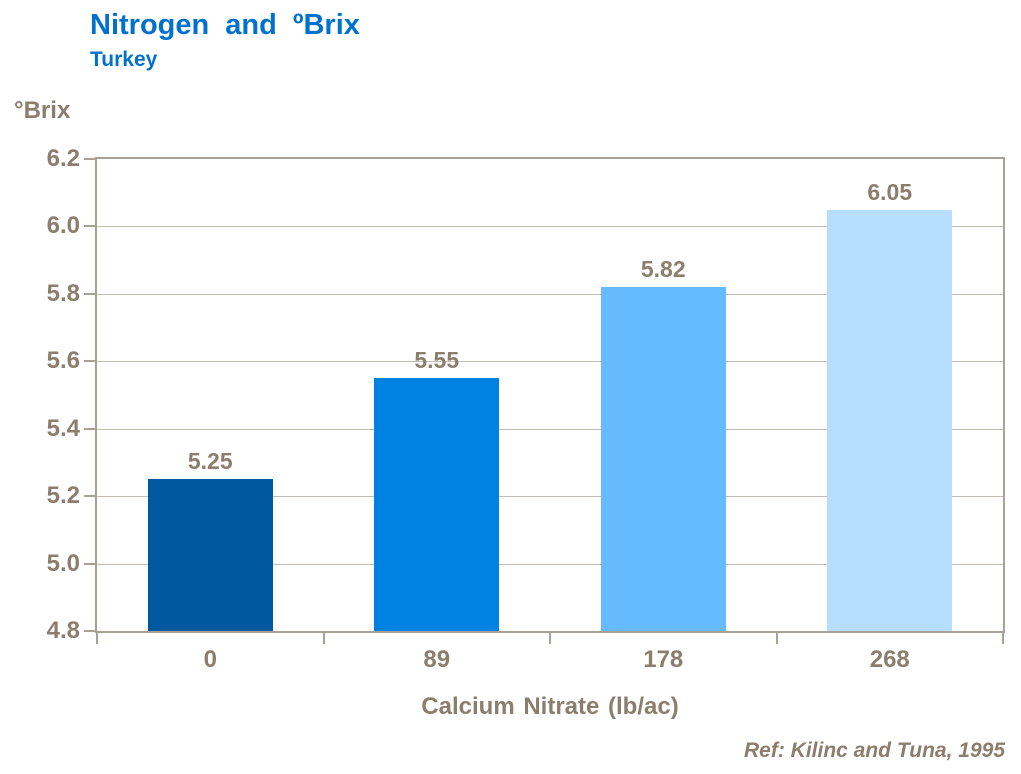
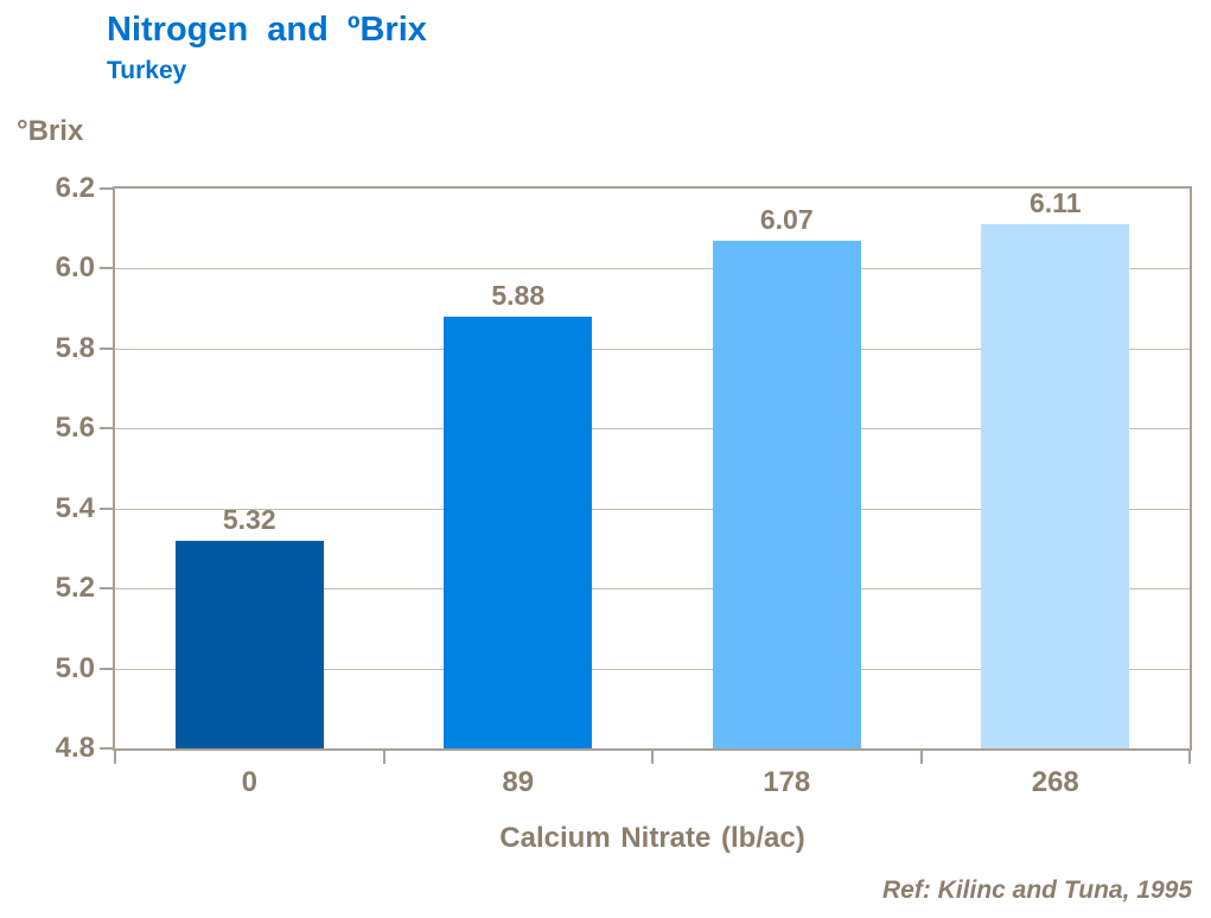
0: 5.25 -> 5.32
89: 5.55 -> 5.88
178: 5.82 -> 6.07
268: 6.05 -> 6.11
